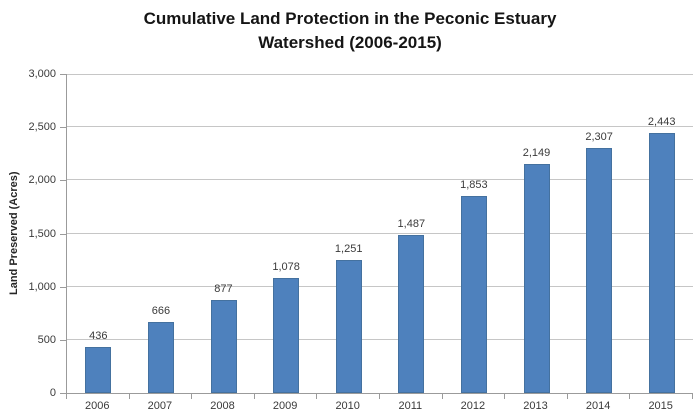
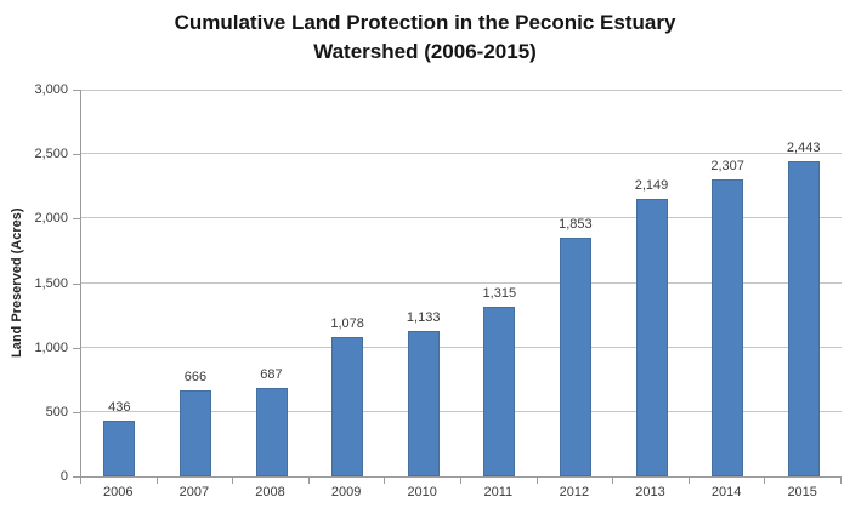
2008: 877 -> 687
2010: 1,251 -> 1,133
2011: 1,487 -> 1,315
